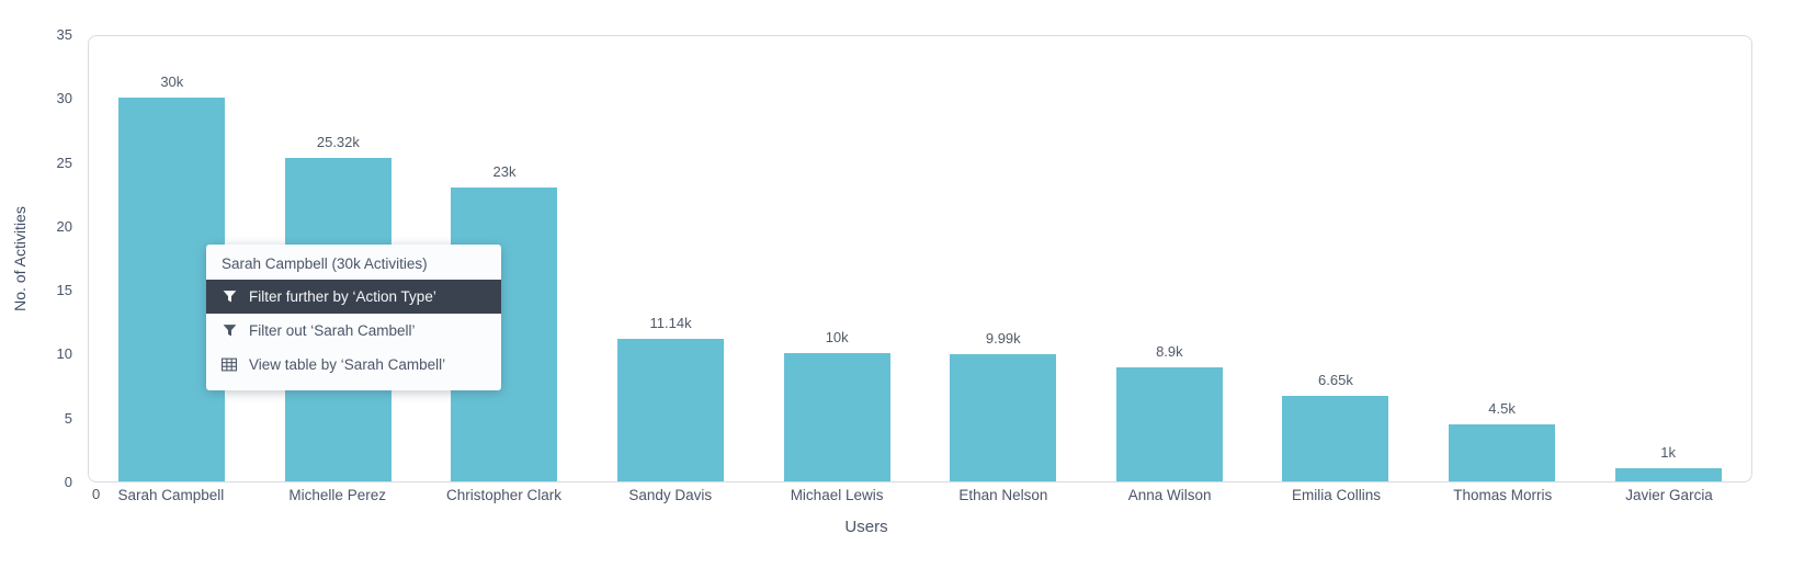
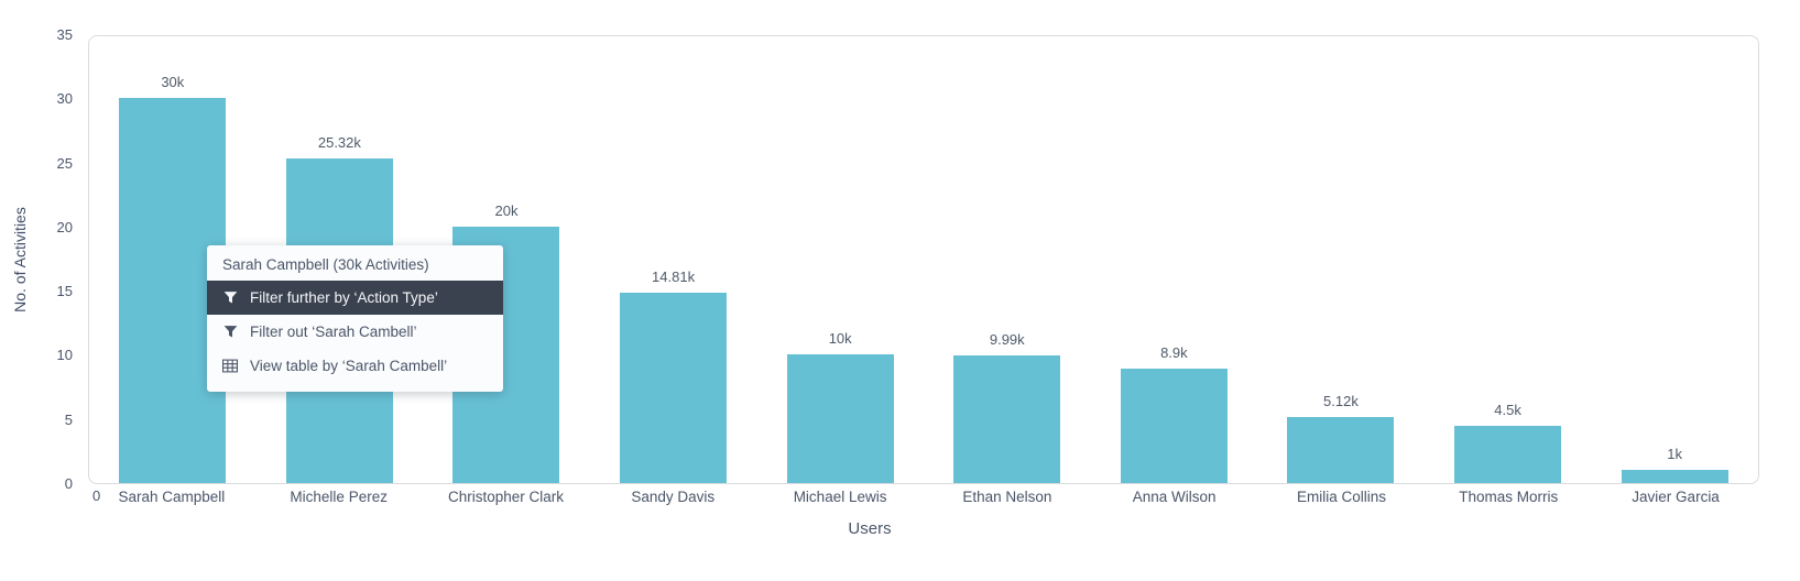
Christopher Clark: 23k -> 20k
Sandy Davis: 11.14k -> 14.81k
Emilia Collins: 6.65k -> 5.12k
